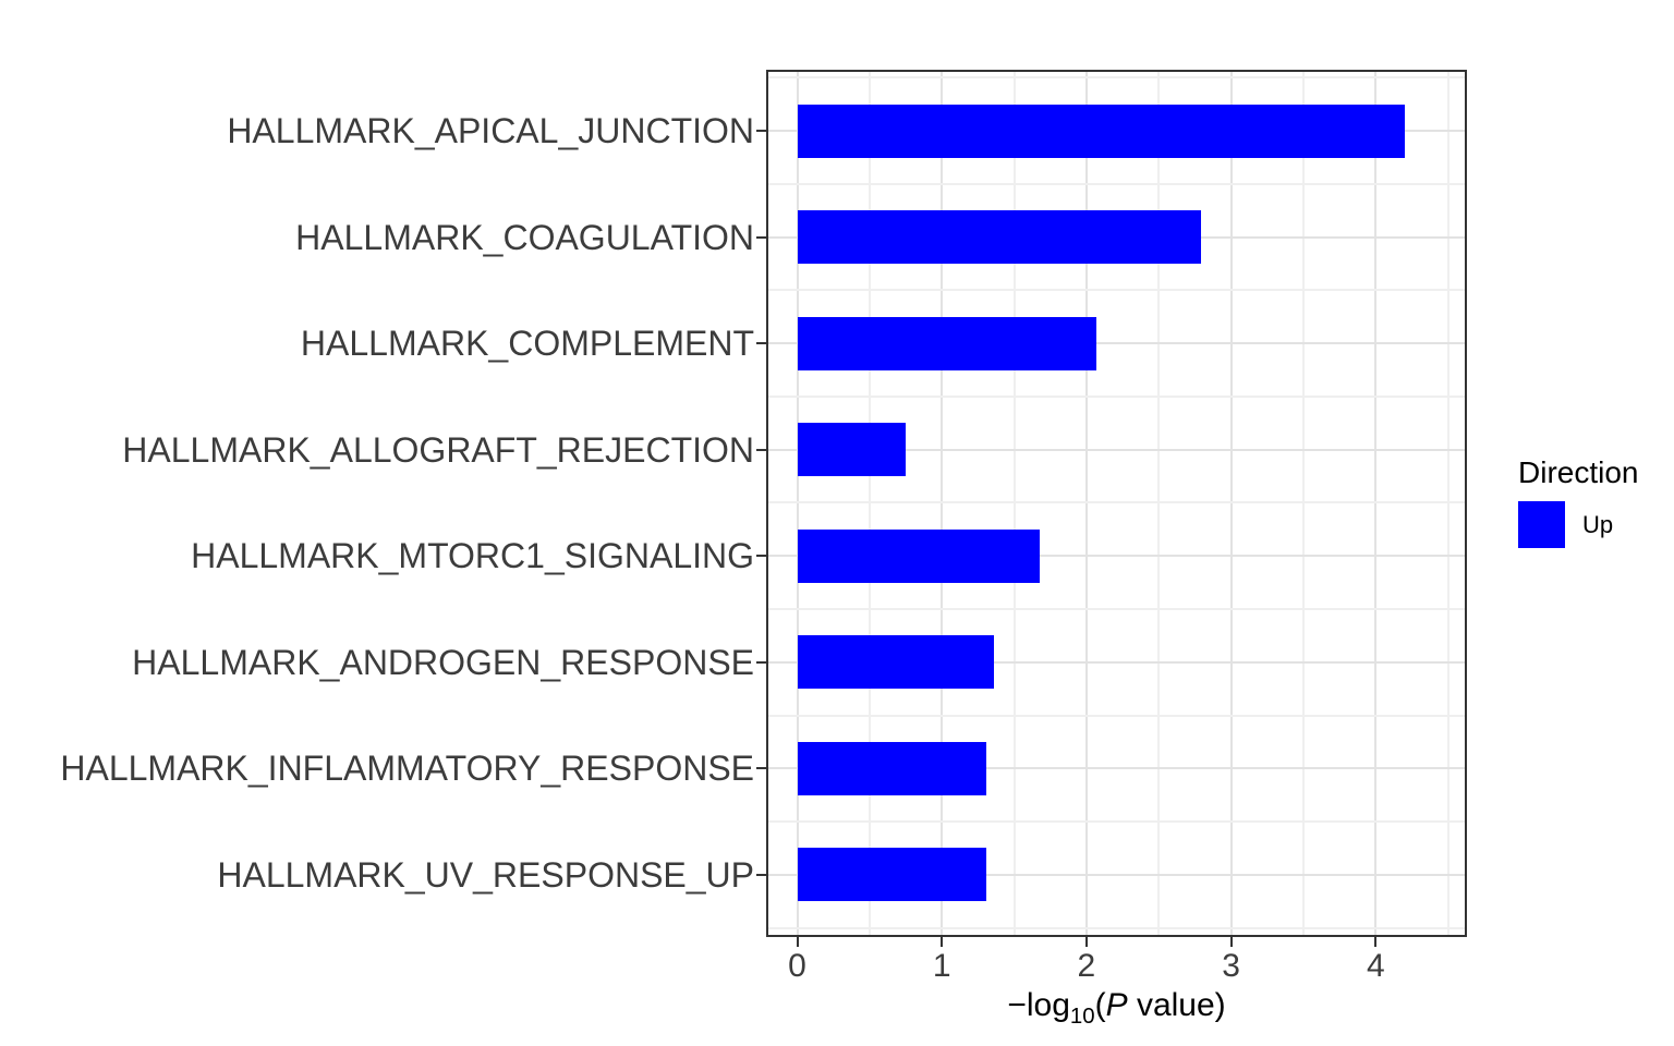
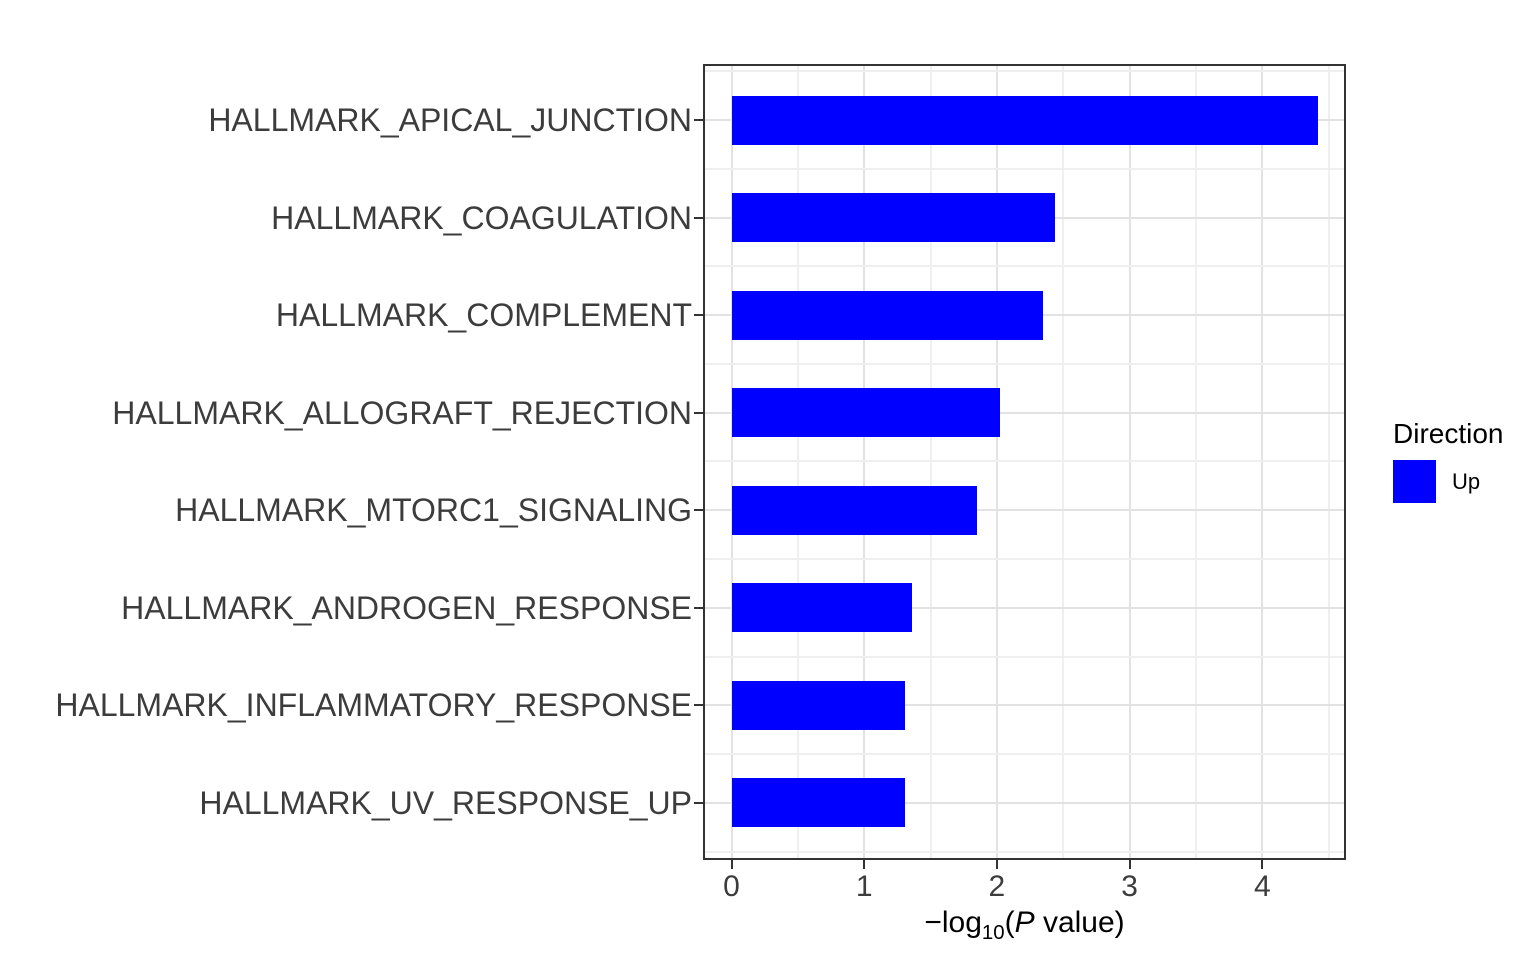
HALLMARK_APICAL_JUNCTION: 4.20 -> 4.42
HALLMARK_COAGULATION: 2.79 -> 2.44
HALLMARK_COMPLEMENT: 2.07 -> 2.35
HALLMARK_ALLOGRAFT_REJECTION: 0.75 -> 2.02
HALLMARK_MTORC1_SIGNALING: 1.68 -> 1.85
